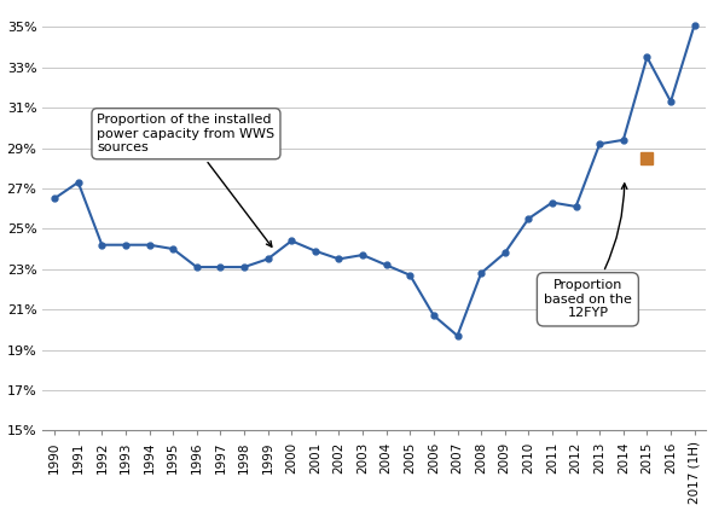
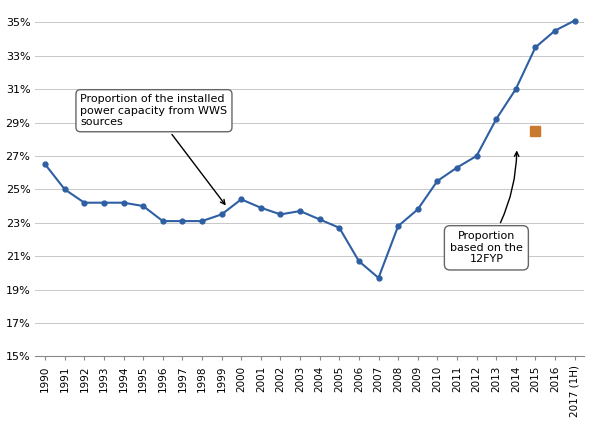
1991: 27.3% -> 25.0%
2012: 26.1% -> 27.0%
2014: 29.4% -> 31.0%
2016: 31.3% -> 34.5%
